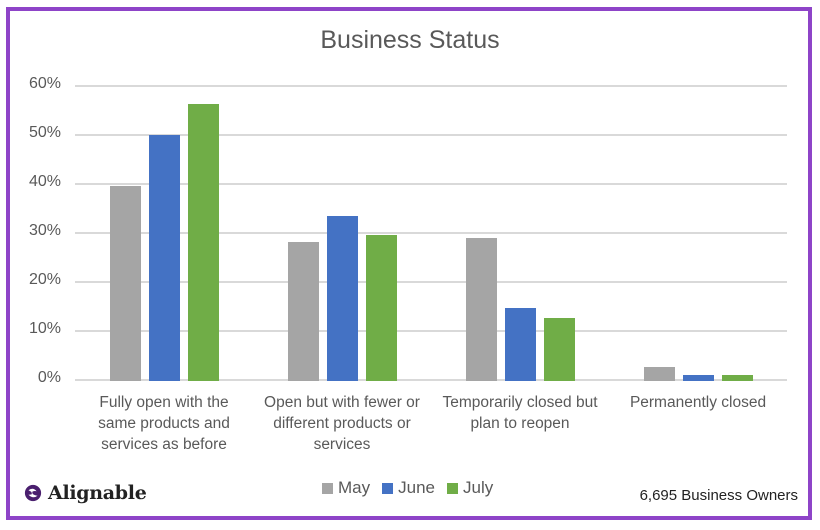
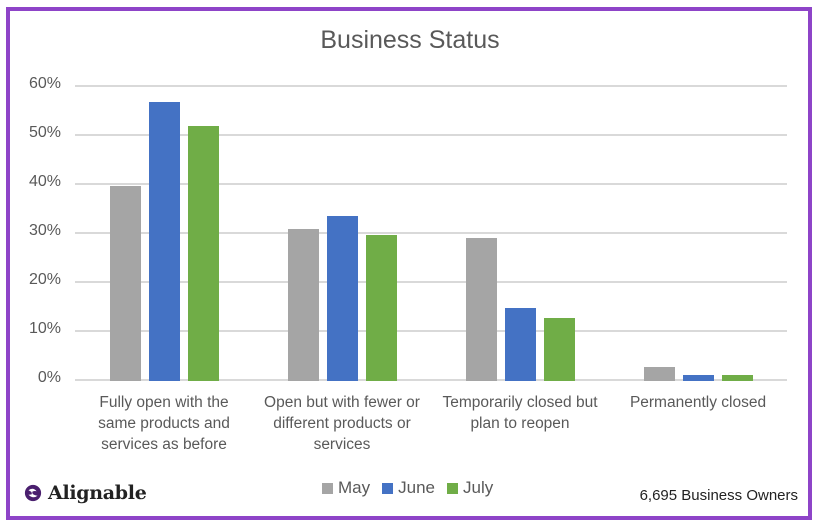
June/Fully open with the same products and services as before: 50% -> 57%
July/Fully open with the same products and services as before: 56% -> 52%
May/Open but with fewer or different products or services: 28% -> 31%
